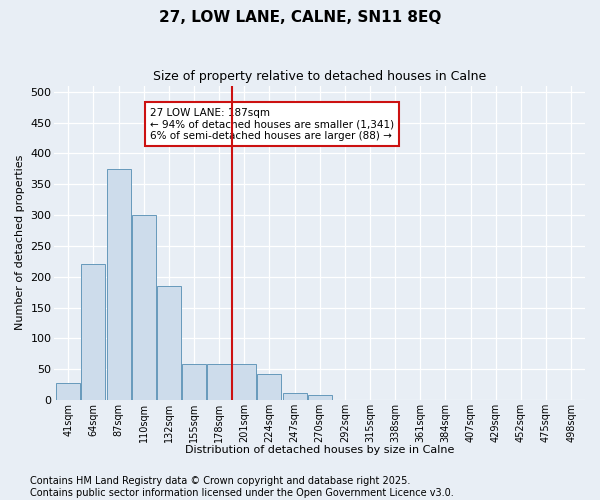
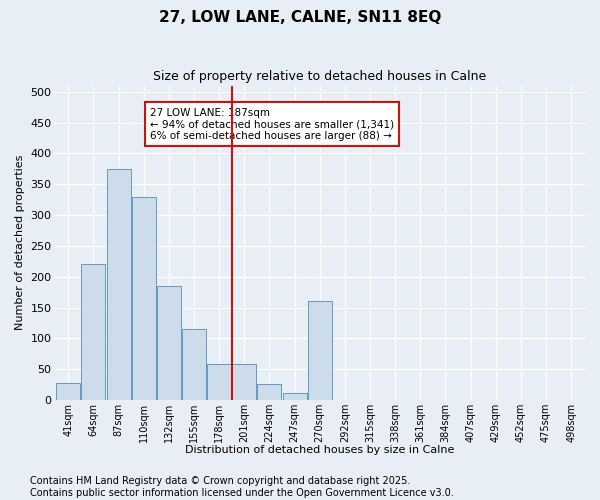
110sqm: 300 -> 330
155sqm: 58 -> 116
224sqm: 42 -> 26
270sqm: 8 -> 160
